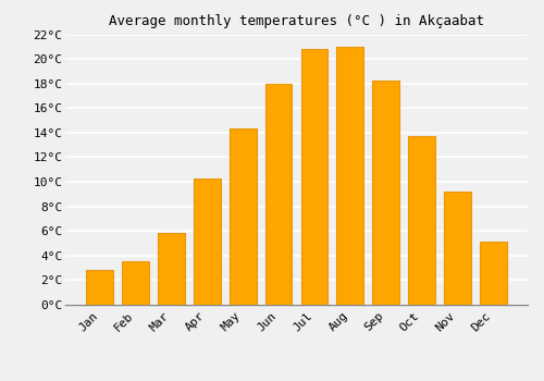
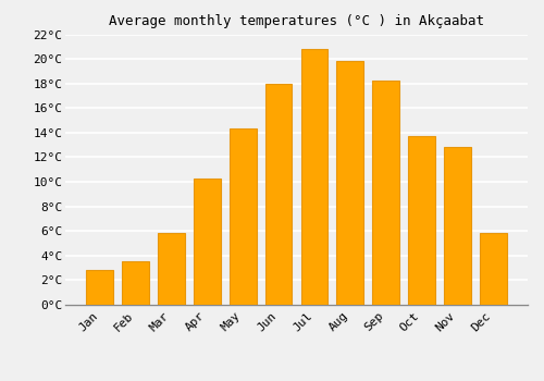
Aug: 21.0°C -> 19.8°C
Nov: 9.2°C -> 12.8°C
Dec: 5.1°C -> 5.8°C
